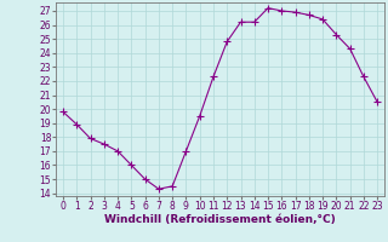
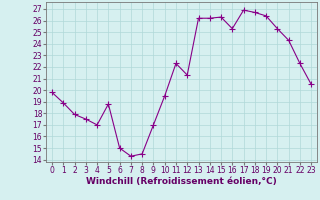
5: 16.0 -> 18.8
12: 24.8 -> 21.3
15: 27.2 -> 26.3
16: 27.0 -> 25.3
